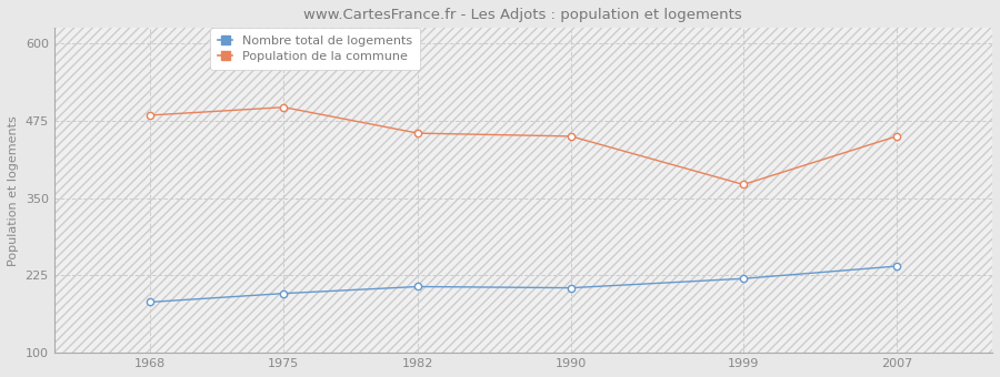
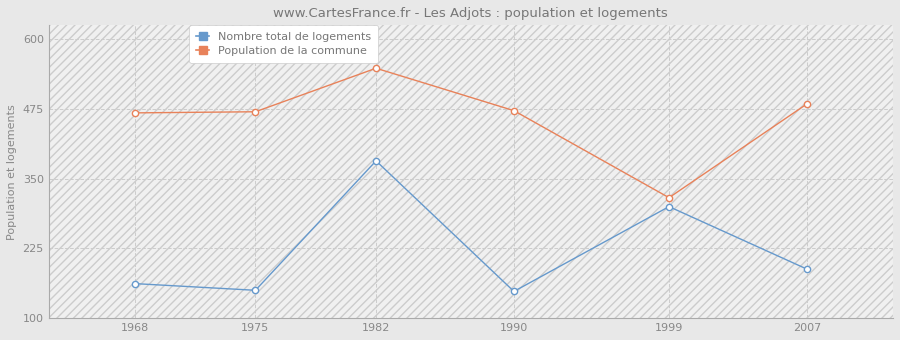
Nombre total de logements/1968: 182 -> 162
Population de la commune/1968: 484 -> 468
Nombre total de logements/1975: 196 -> 150
Population de la commune/1975: 497 -> 470
Nombre total de logements/1982: 207 -> 382
Population de la commune/1982: 455 -> 548
Nombre total de logements/1990: 205 -> 148
Population de la commune/1990: 450 -> 472
Nombre total de logements/1999: 220 -> 300
Population de la commune/1999: 372 -> 316
Nombre total de logements/2007: 240 -> 188
Population de la commune/2007: 450 -> 484
